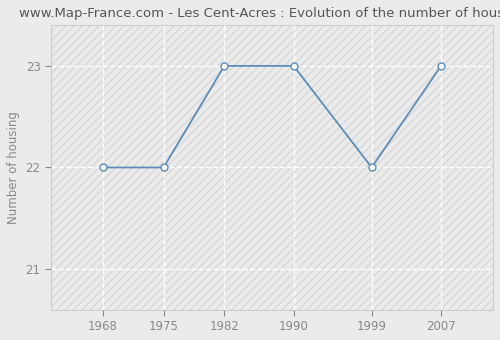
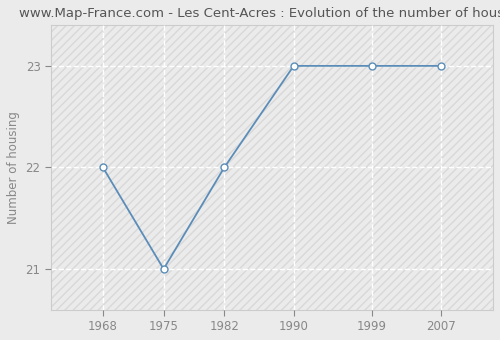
1975: 22 -> 21
1982: 23 -> 22
1999: 22 -> 23
